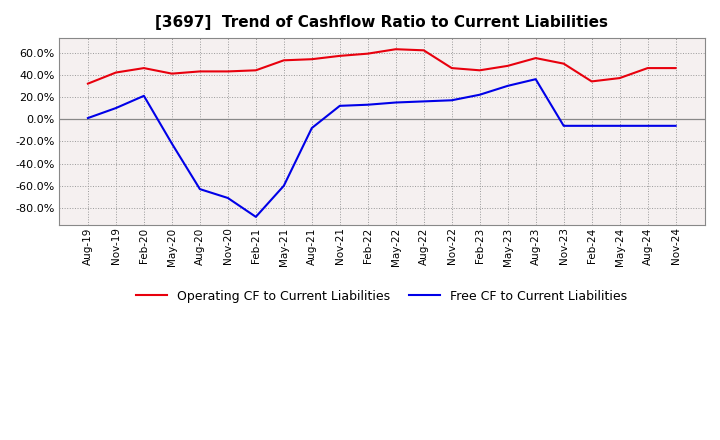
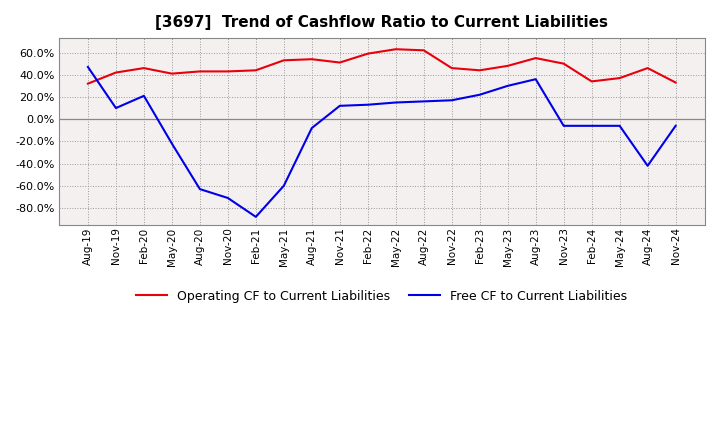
Free CF to Current Liabilities/Aug-19: 1% -> 47%
Operating CF to Current Liabilities/Nov-21: 57% -> 51%
Free CF to Current Liabilities/Aug-24: -6% -> -42%
Operating CF to Current Liabilities/Nov-24: 46% -> 33%
